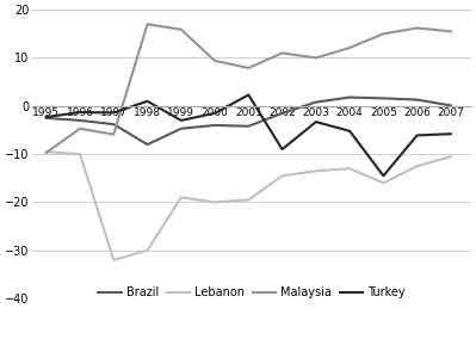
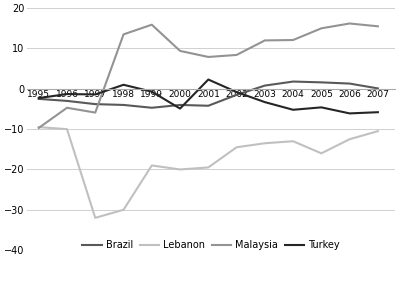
Brazil/1998: -8.0 -> -4.0
Malaysia/1998: 17.0 -> 13.5
Turkey/1999: -3.0 -> -0.7
Turkey/2000: -1.5 -> -4.9
Malaysia/2002: 11.0 -> 8.4
Turkey/2002: -9.0 -> -0.8
Malaysia/2003: 10.0 -> 12.0
Turkey/2005: -14.5 -> -4.6
